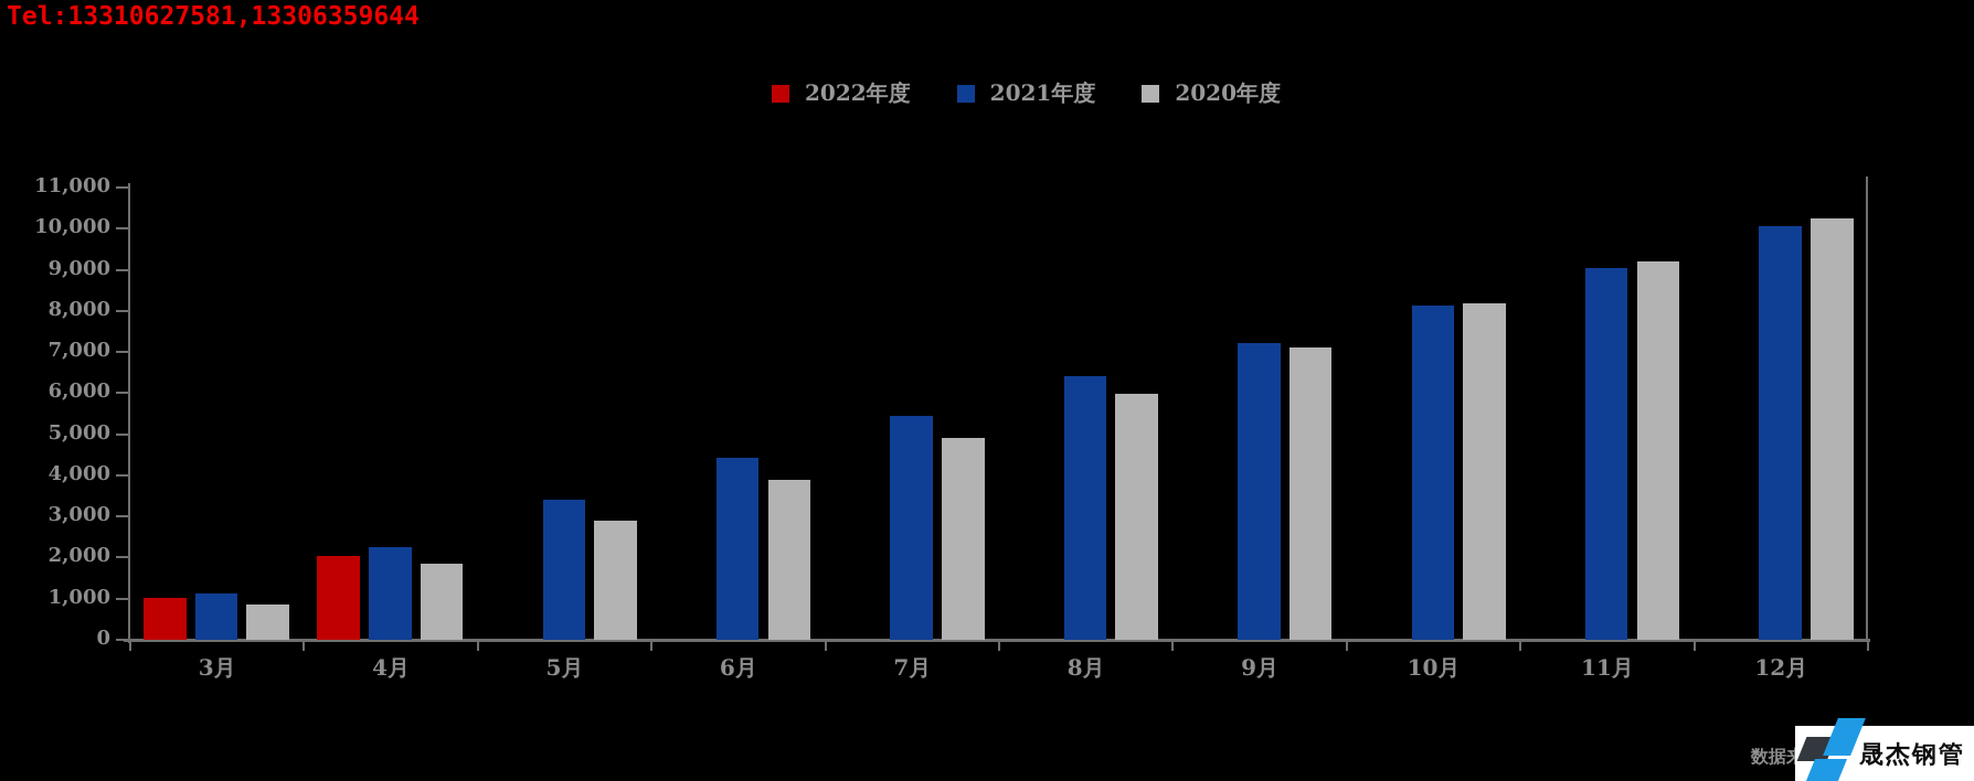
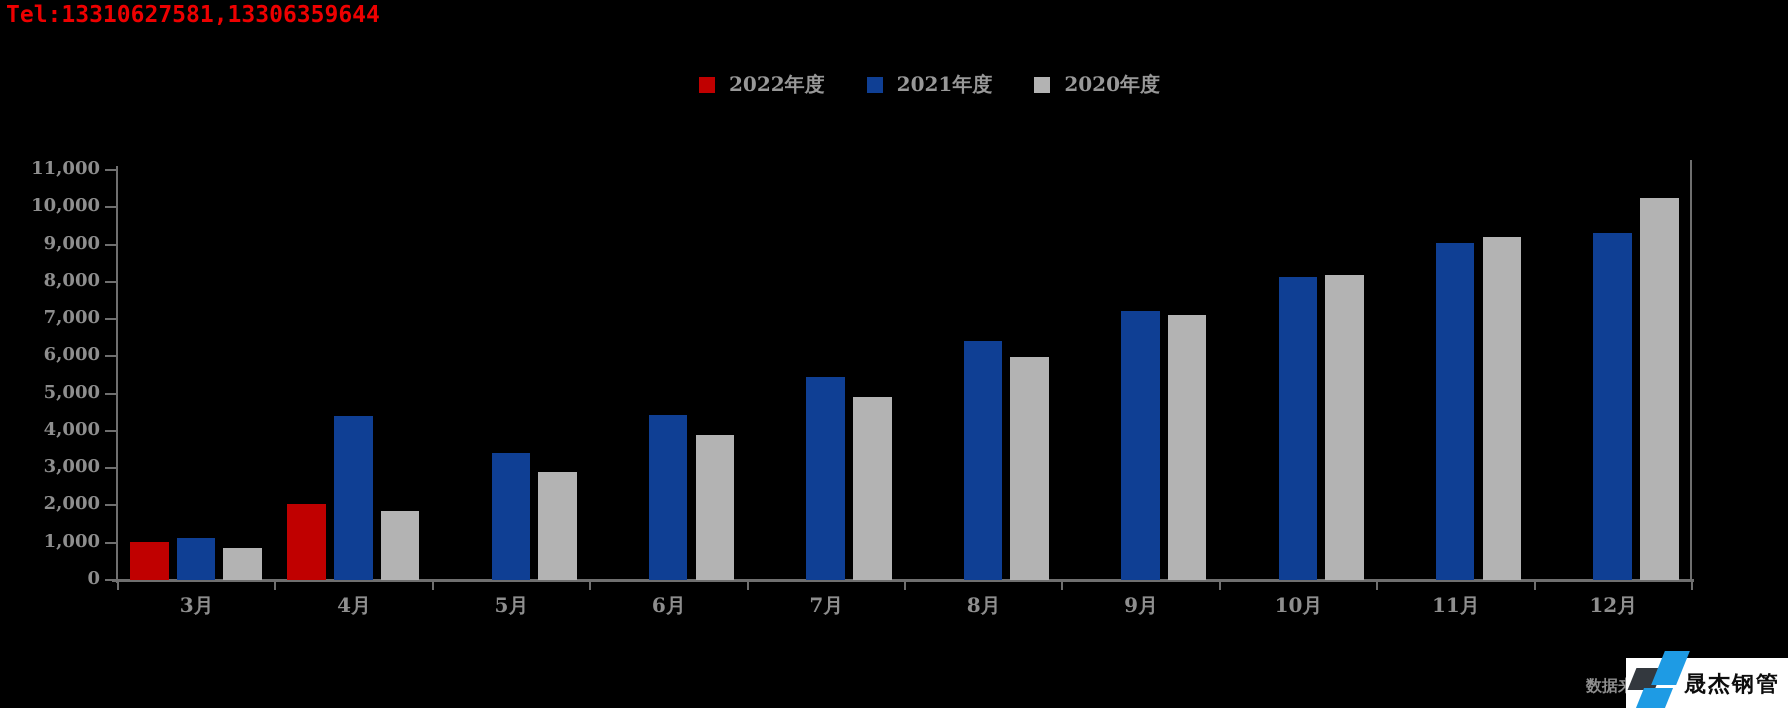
2021年度/4月: 2300 -> 4400
2021年度/12月: 10000 -> 9300
